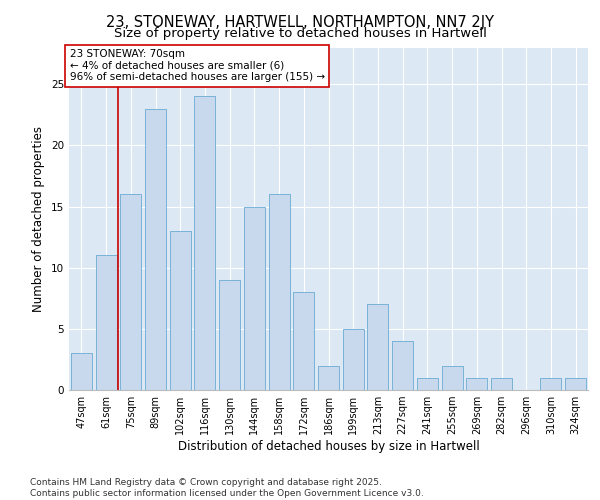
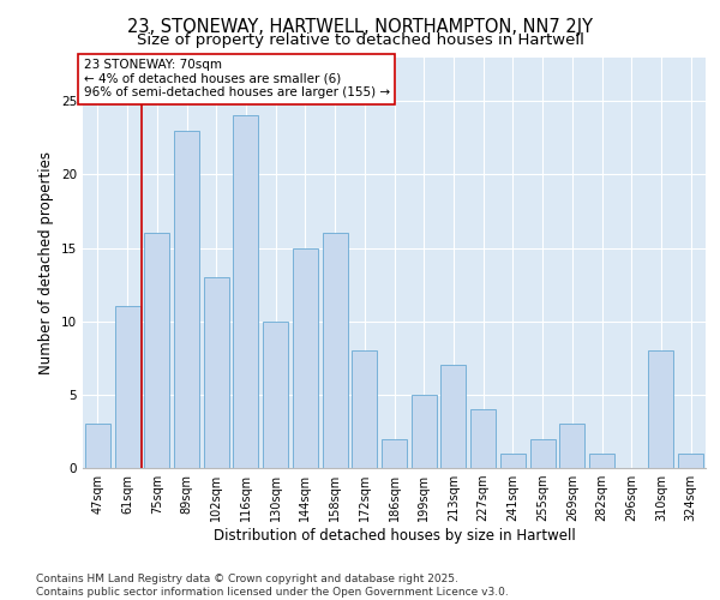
130sqm: 9 -> 10
269sqm: 1 -> 3
310sqm: 1 -> 8
